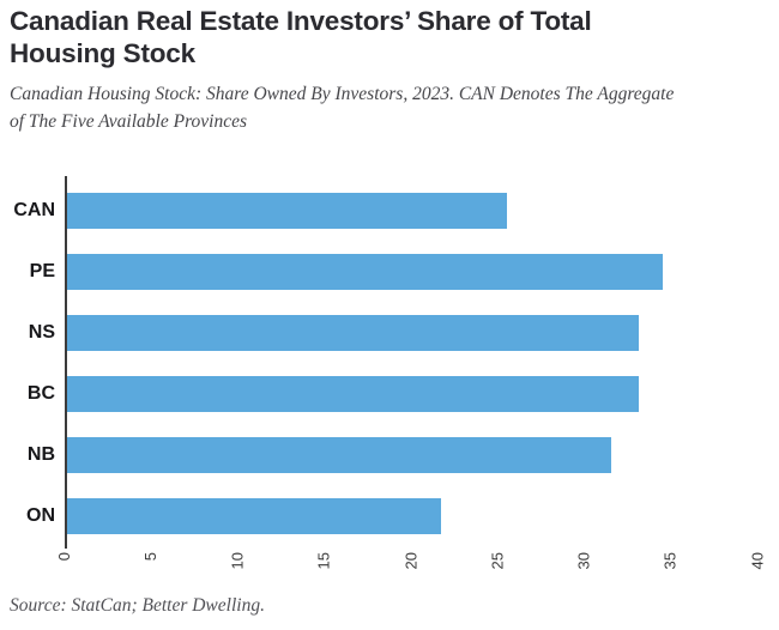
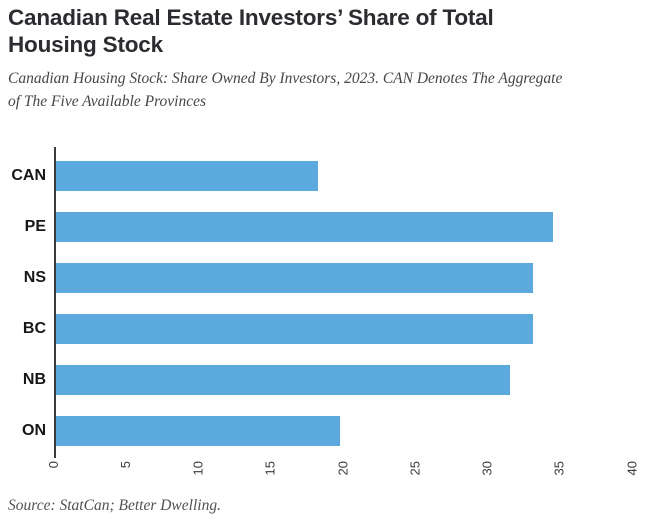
CAN: 25.5 -> 18.2
ON: 21.7 -> 19.7
